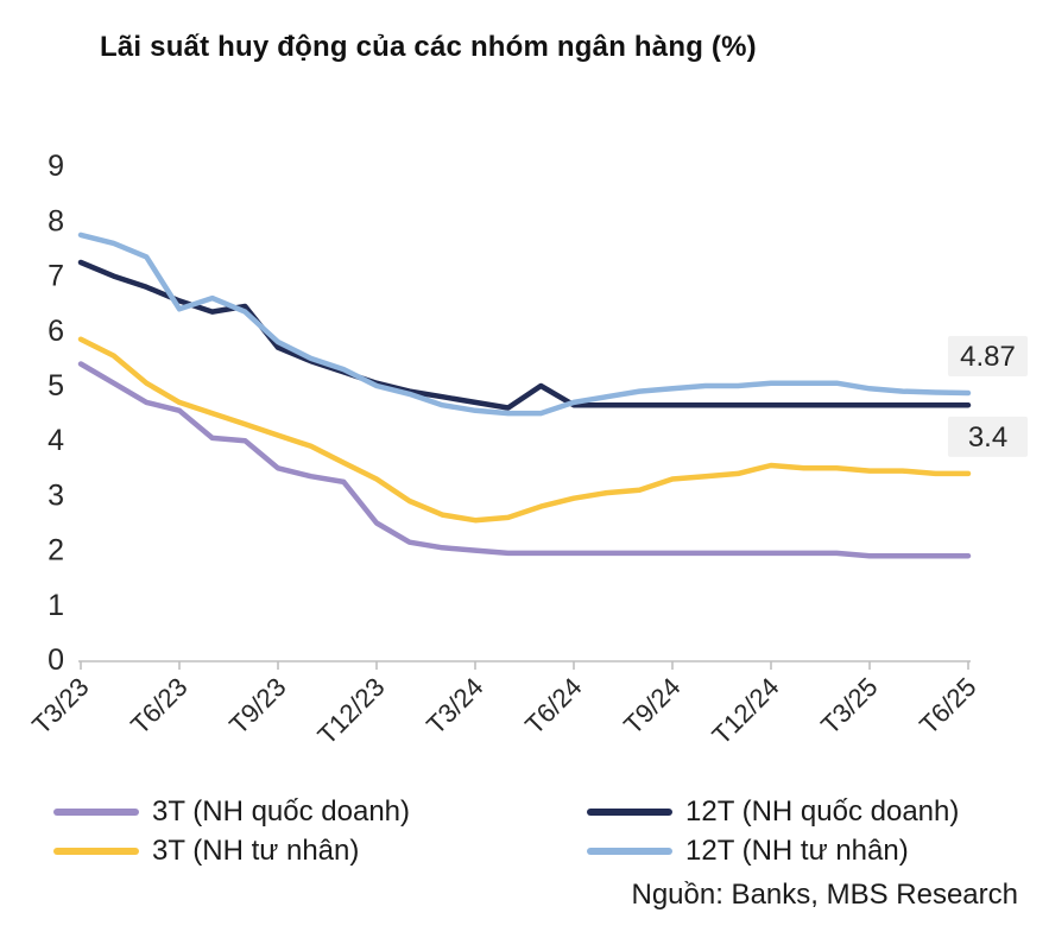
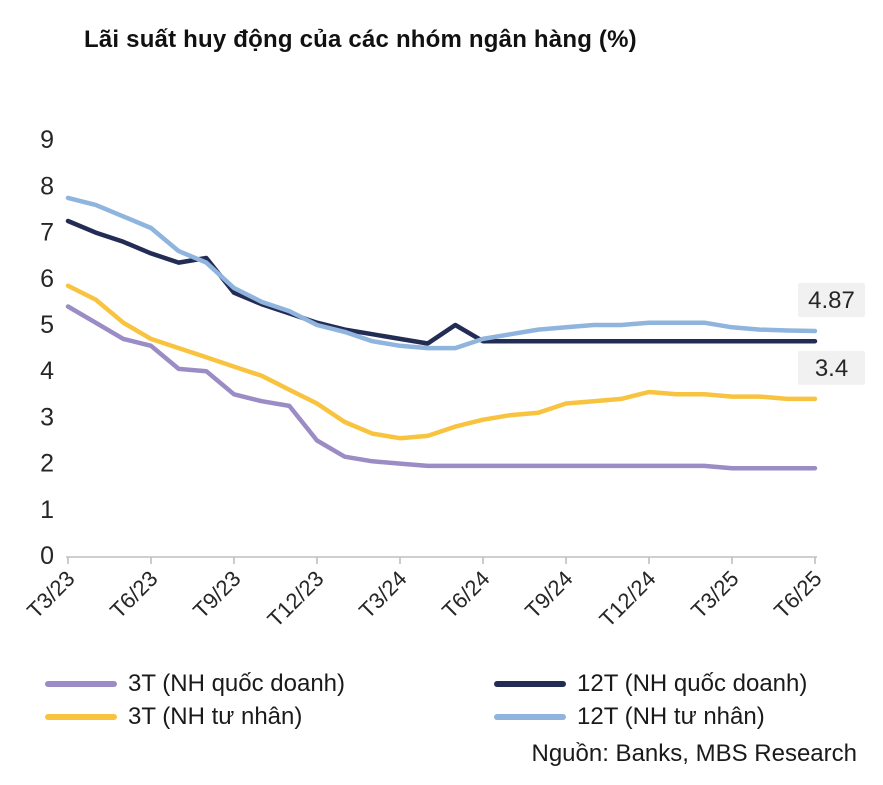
12T (NH tư nhân)/T6/23: 6.4 -> 7.1
